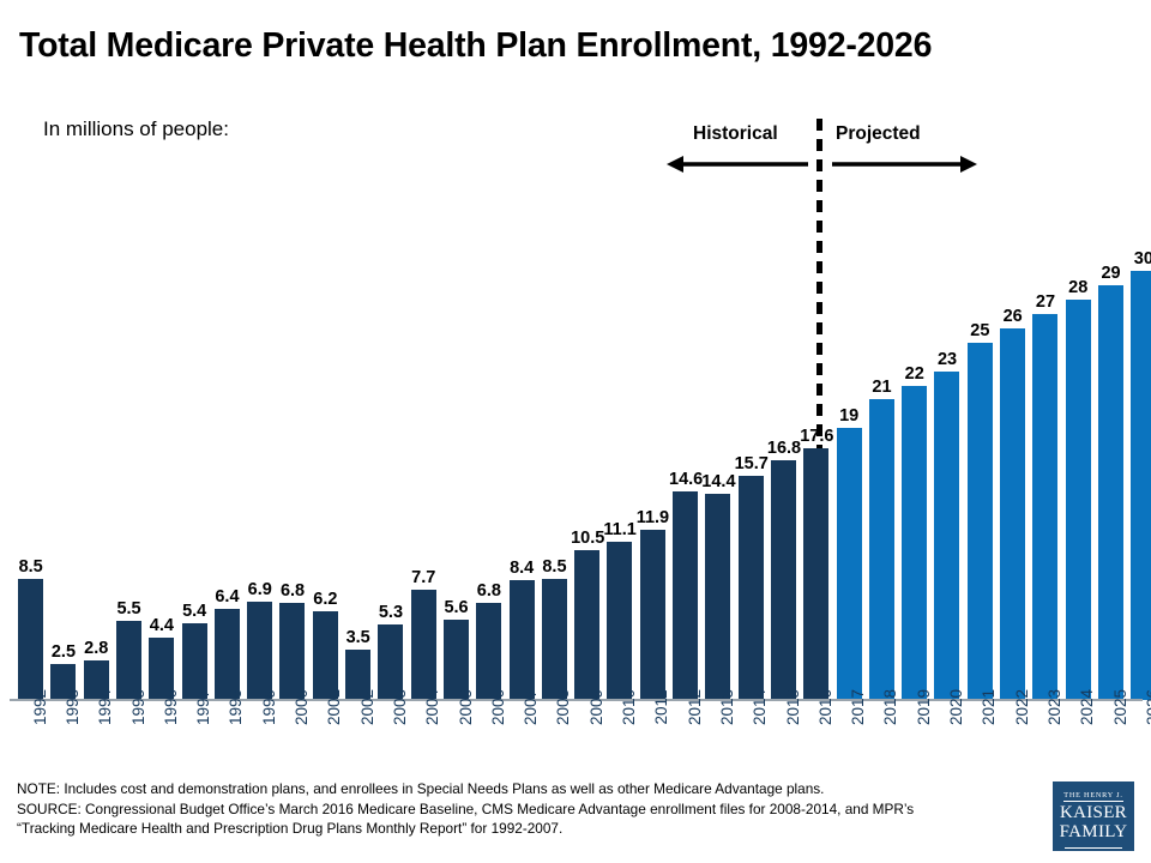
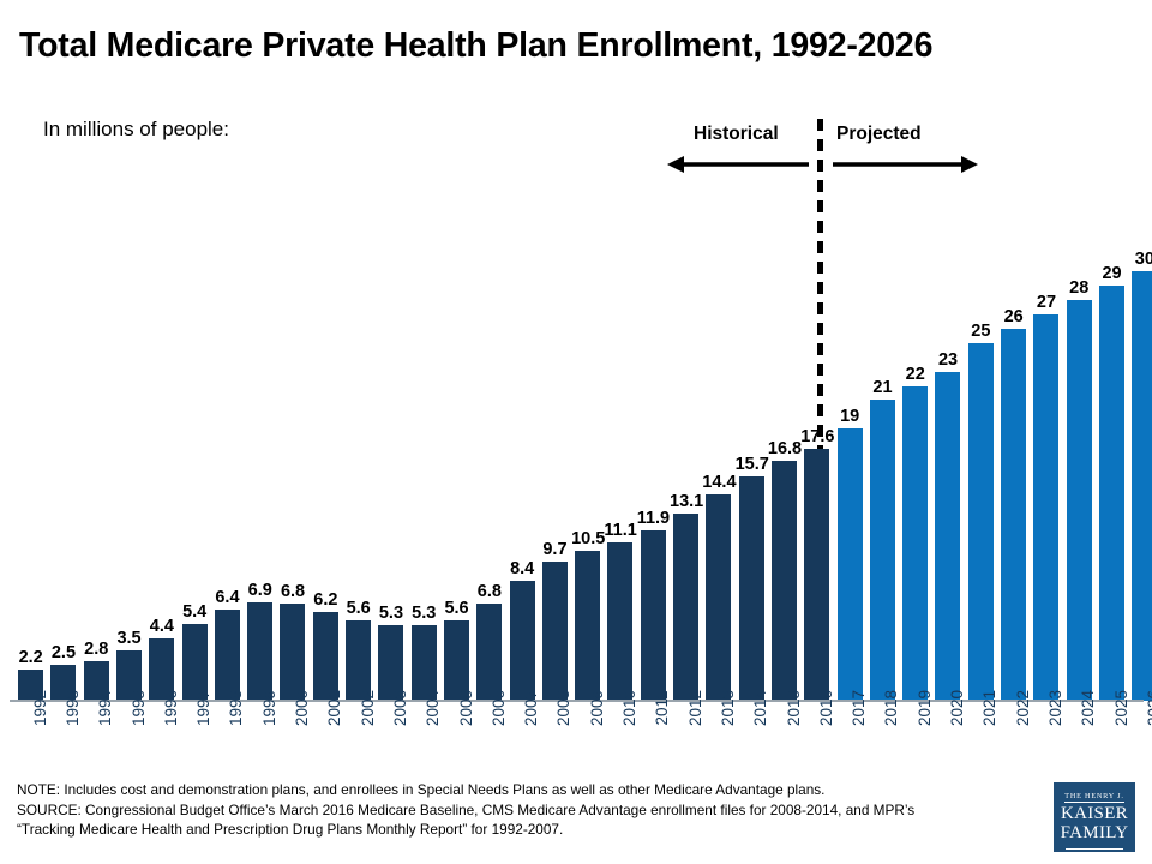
1992: 8.5 -> 2.2
1995: 5.5 -> 3.5
2002: 3.5 -> 5.6
2004: 7.7 -> 5.3
2008: 8.5 -> 9.7
2012: 14.6 -> 13.1
